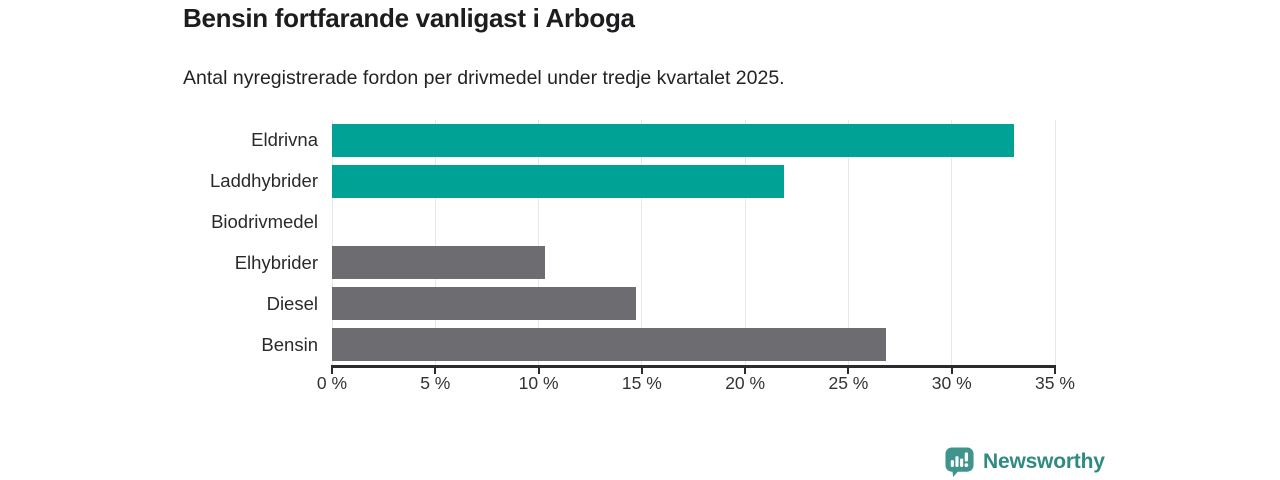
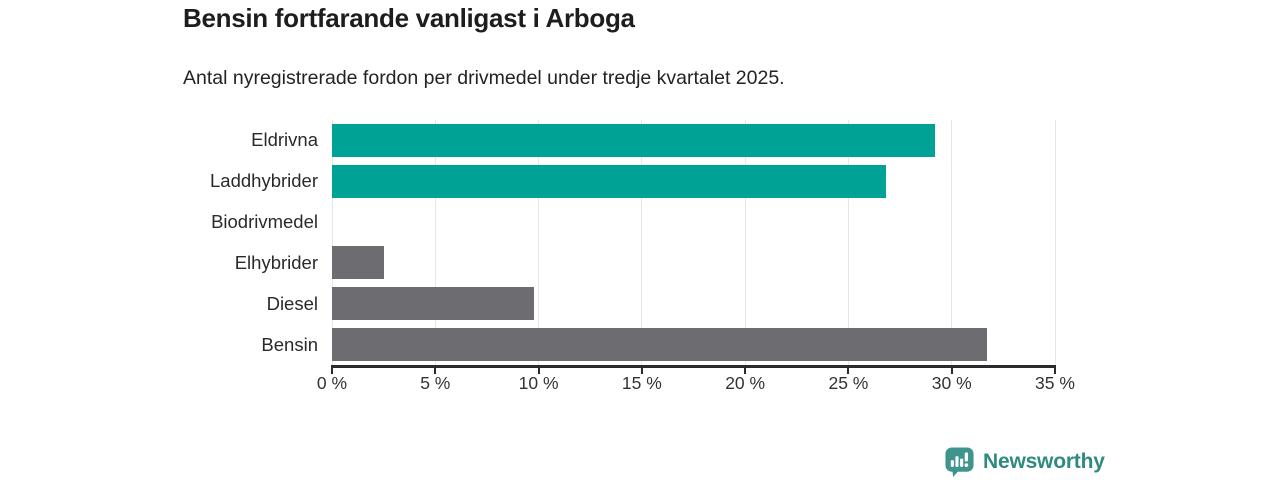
Eldrivna: 33.0% -> 29.2%
Laddhybrider: 21.9% -> 26.8%
Elhybrider: 10.3% -> 2.5%
Diesel: 14.7% -> 9.8%
Bensin: 26.8% -> 31.7%
